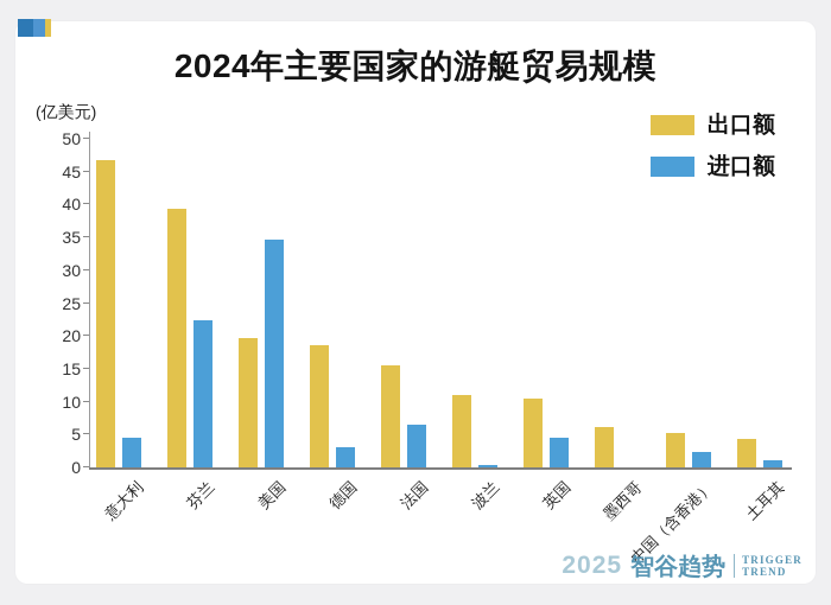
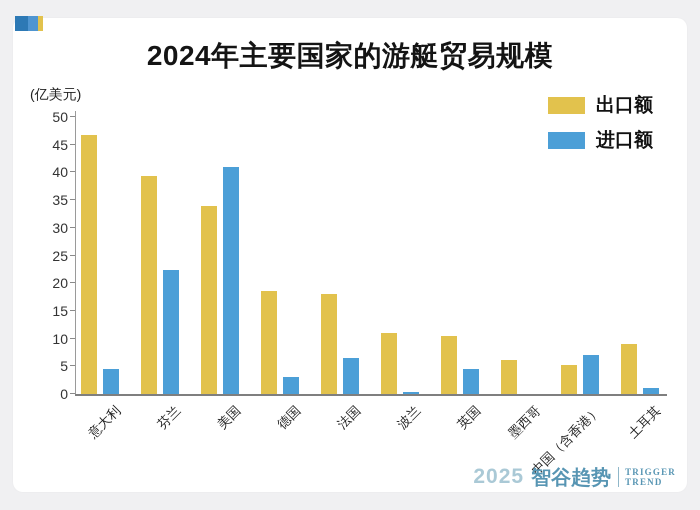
出口额/美国: 20 -> 34
进口额/美国: 35 -> 41
出口额/法国: 16 -> 18
进口额/中国（含香港）: 2 -> 7
出口额/土耳其: 4 -> 9
